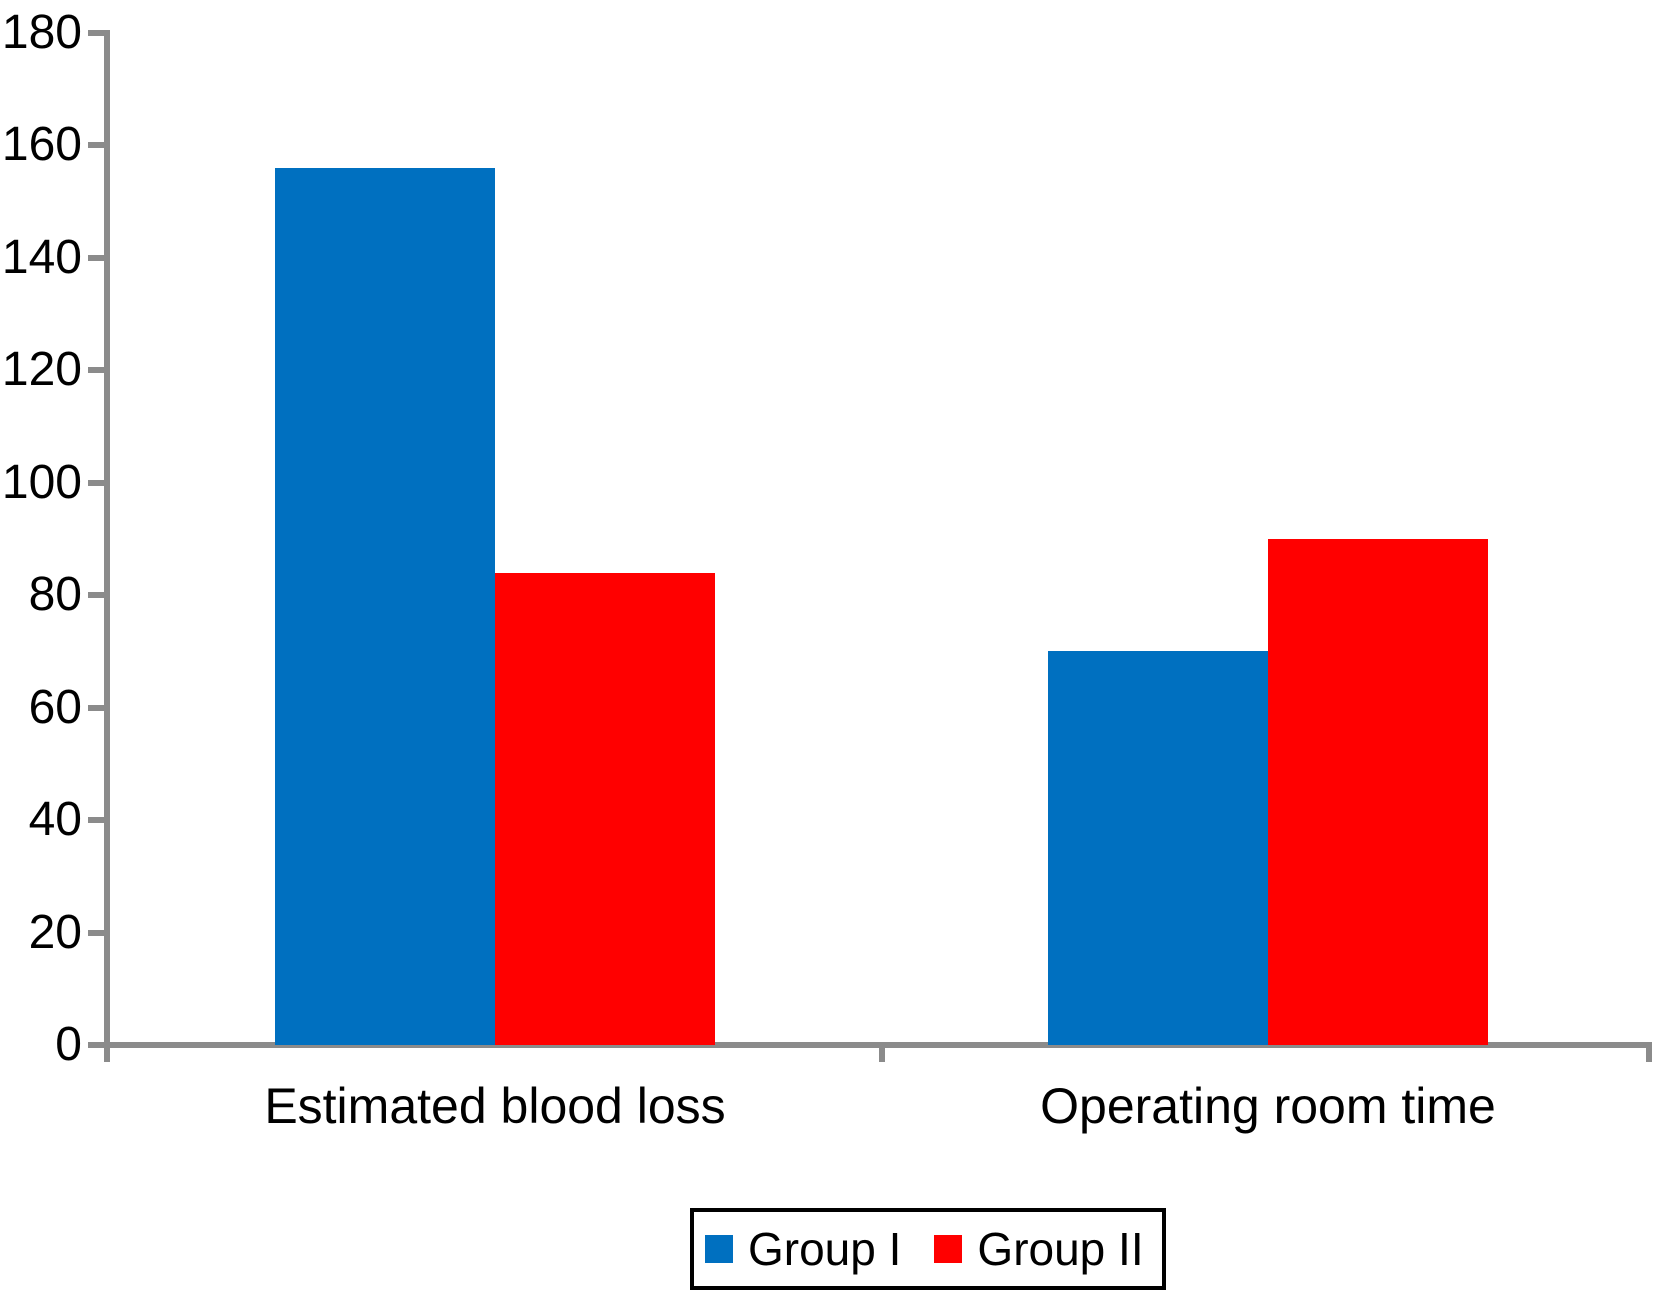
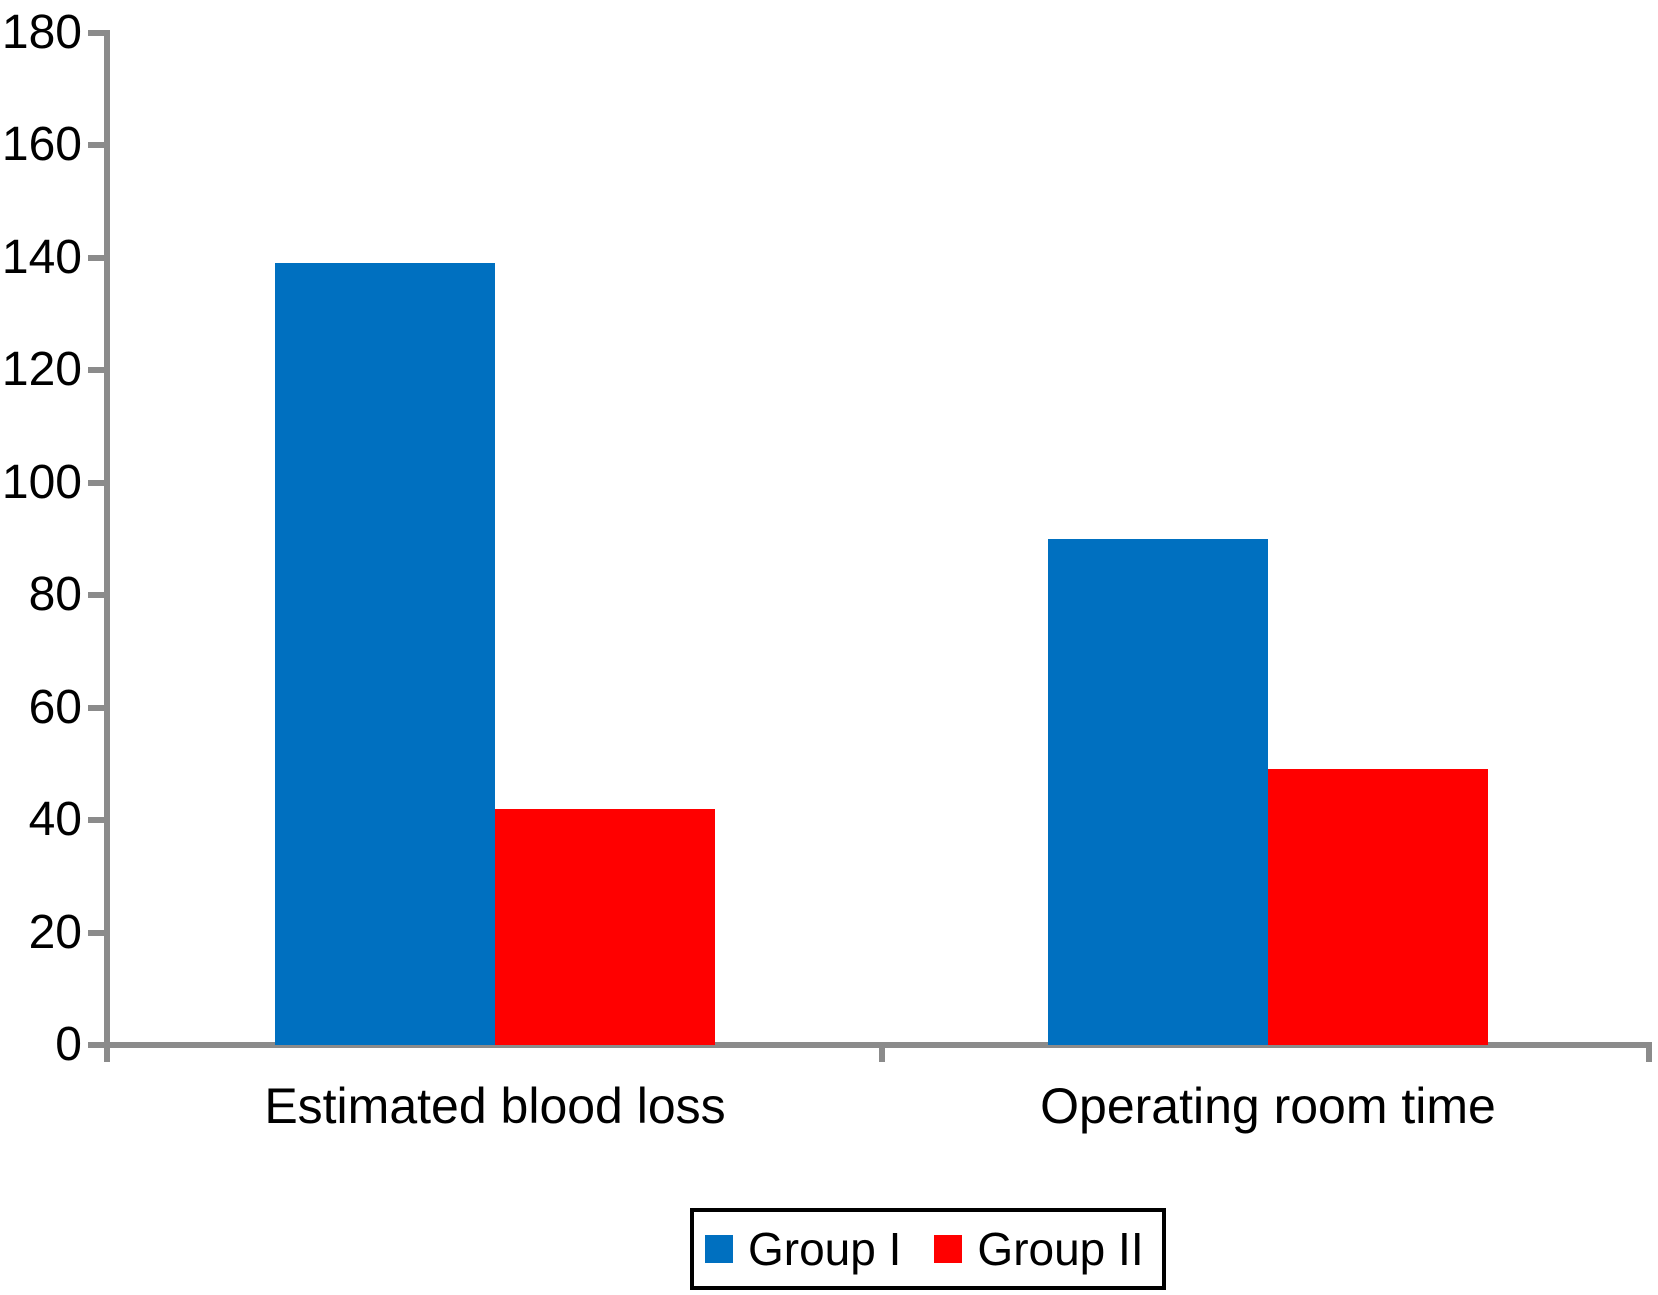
Group I/Estimated blood loss: 156 -> 139
Group II/Estimated blood loss: 84 -> 42
Group I/Operating room time: 70 -> 90
Group II/Operating room time: 90 -> 49
